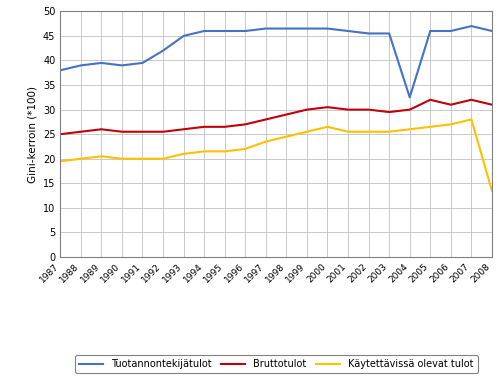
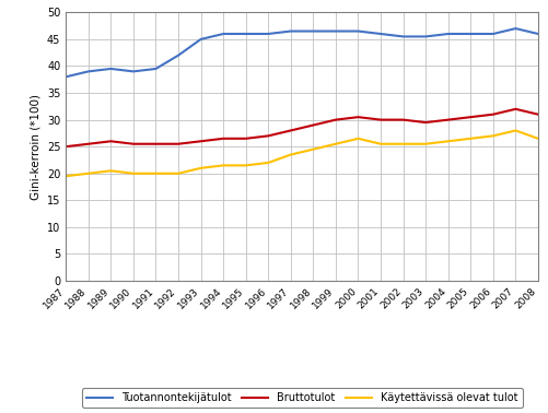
Tuotannontekijätulot/2004: 32.5 -> 46.0
Bruttotulot/2005: 32.0 -> 30.5
Käytettävissä olevat tulot/2008: 13.5 -> 26.5
